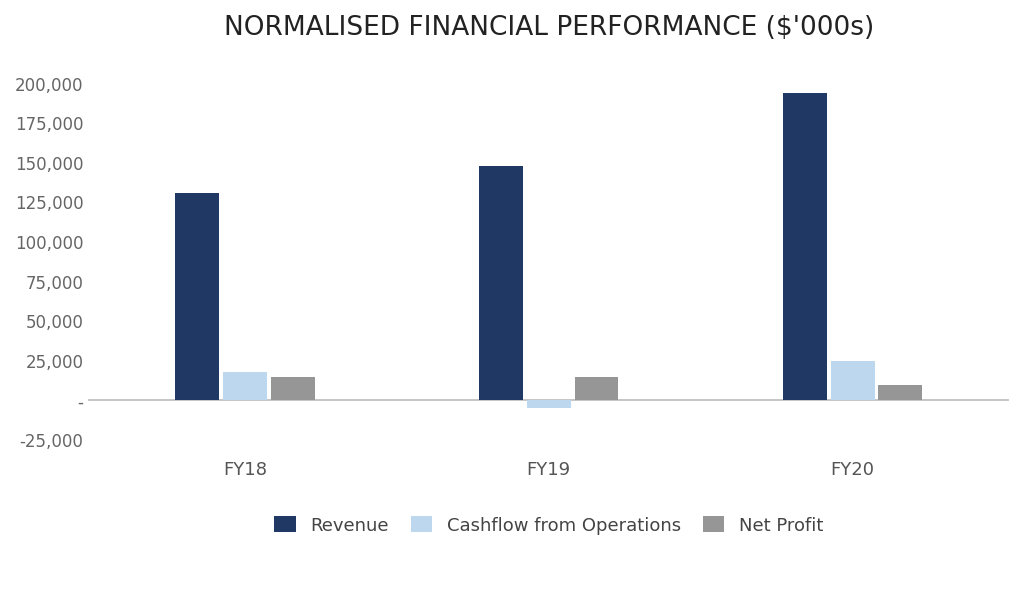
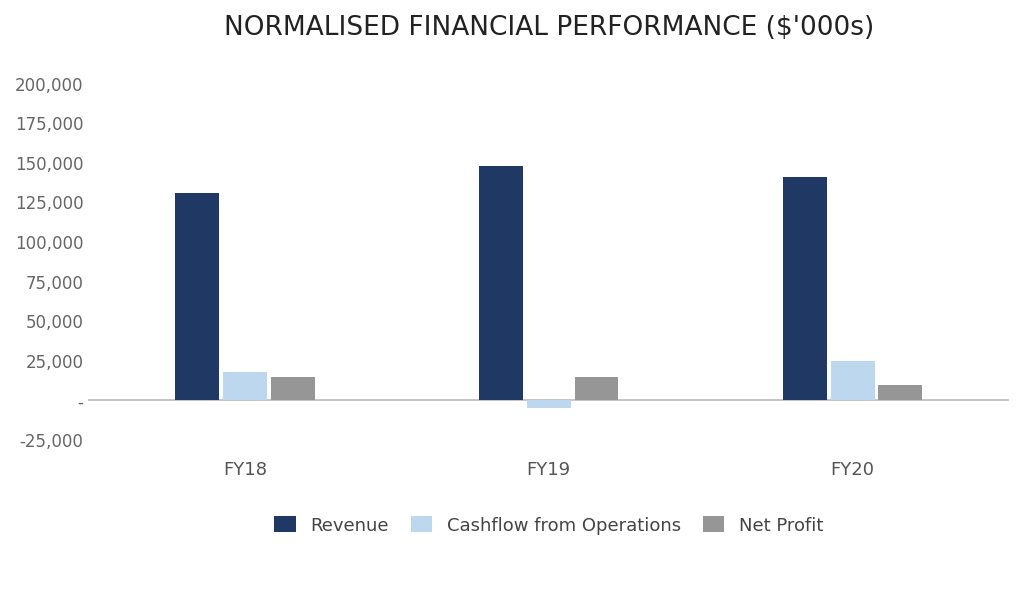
Revenue/FY20: 194,000 -> 141,000
